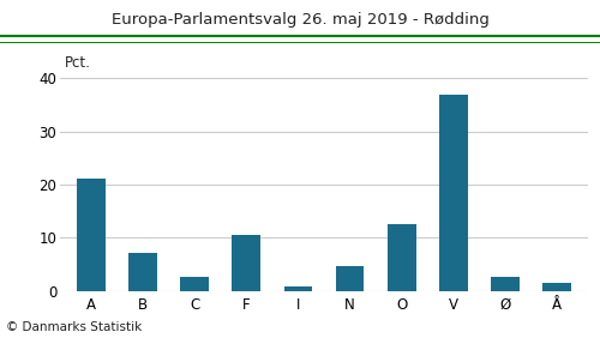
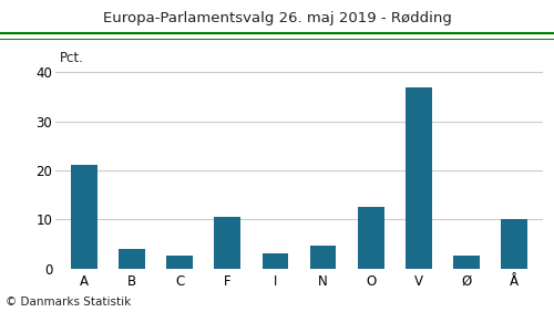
B: 7.0 -> 4.0
I: 0.9 -> 3.0
Å: 1.5 -> 10.0
